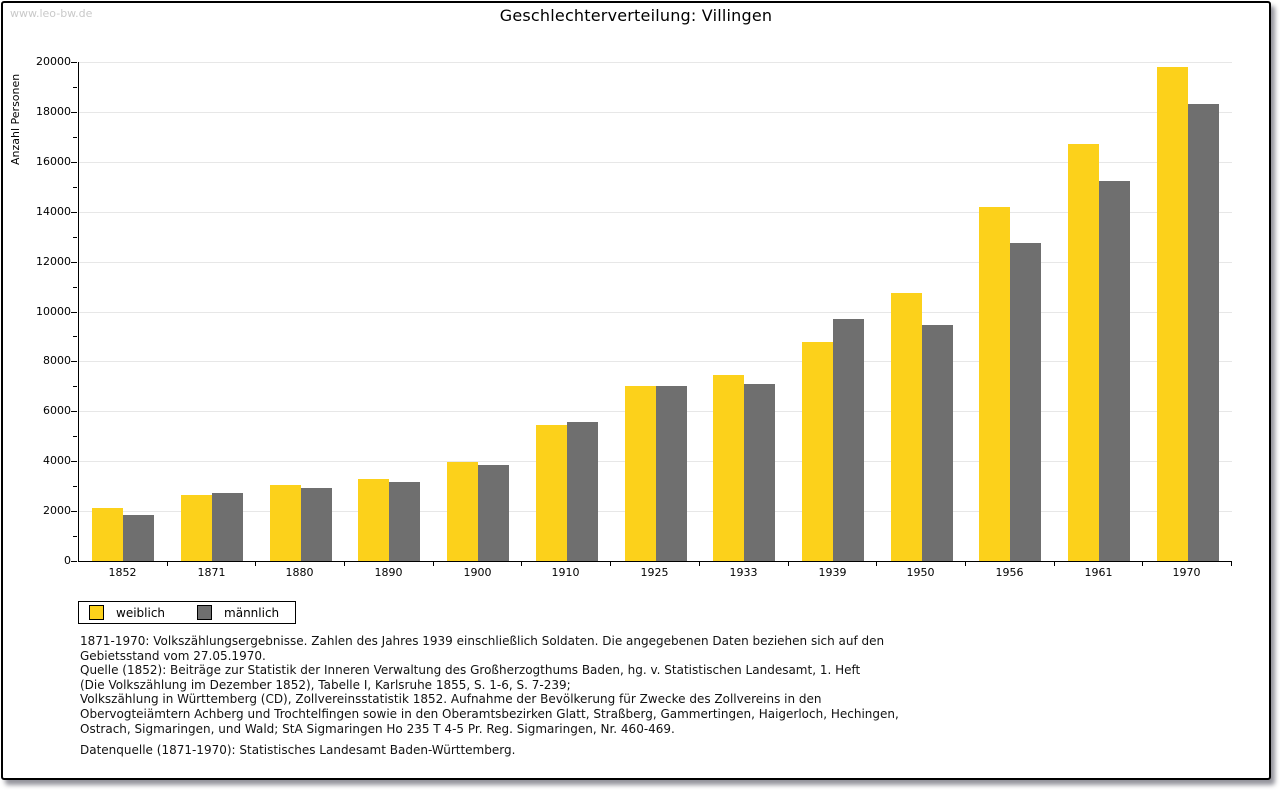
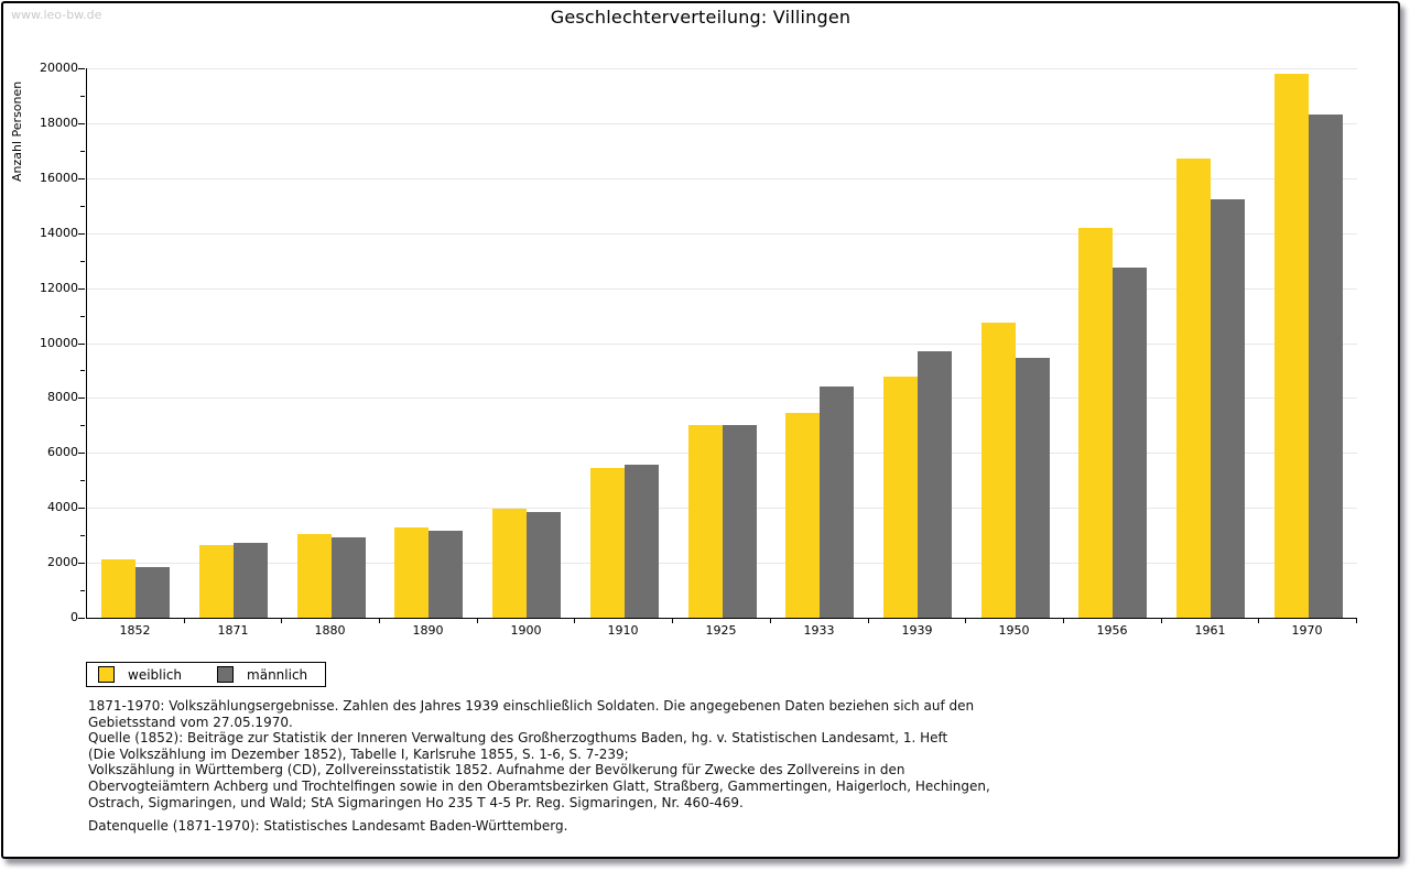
männlich/1933: 7100 -> 8400
